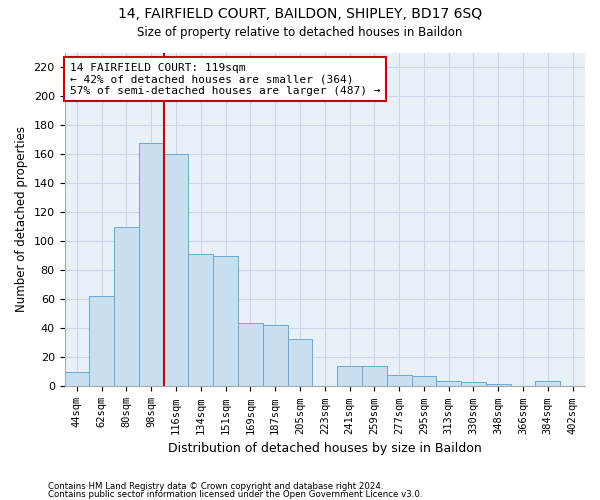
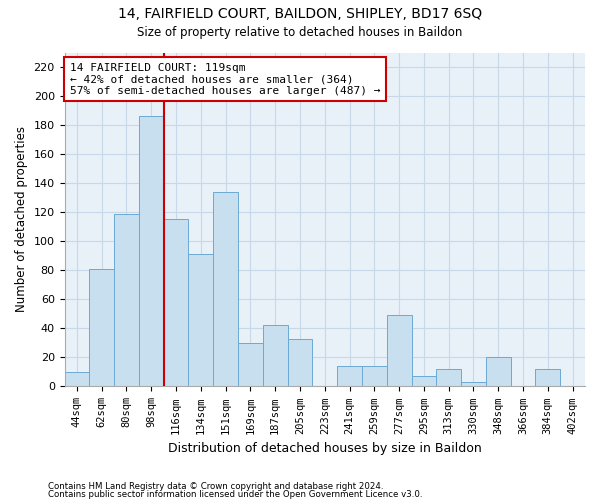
62sqm: 62 -> 81
80sqm: 110 -> 119
98sqm: 168 -> 186
116sqm: 160 -> 115
151sqm: 90 -> 134
169sqm: 44 -> 30
277sqm: 8 -> 49
313sqm: 4 -> 12
348sqm: 2 -> 20
384sqm: 4 -> 12
